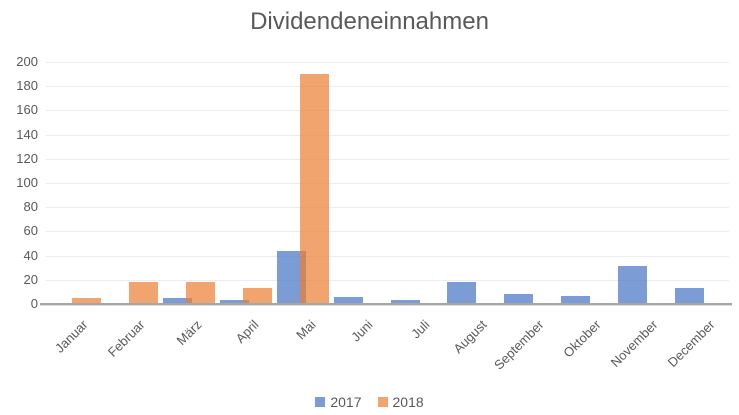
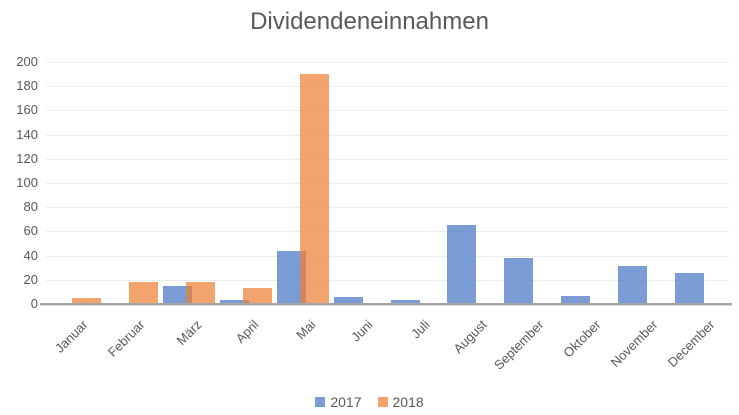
2017/März: 5 -> 15
2017/August: 18 -> 65
2017/September: 8 -> 38
2017/December: 13 -> 26
